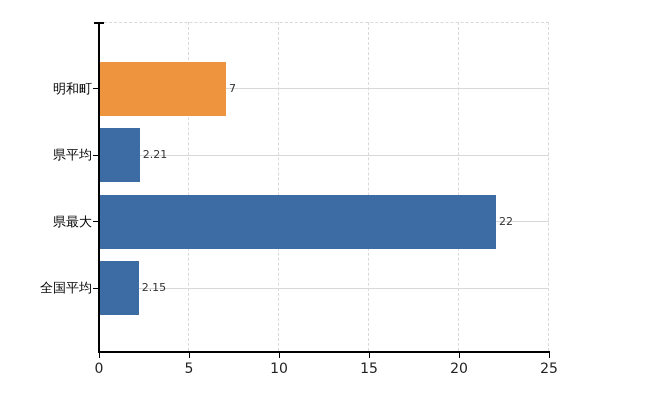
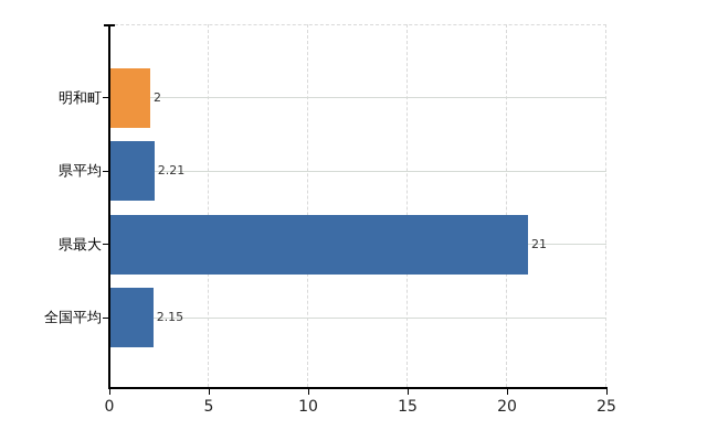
明和町: 7 -> 2
県最大: 22 -> 21
